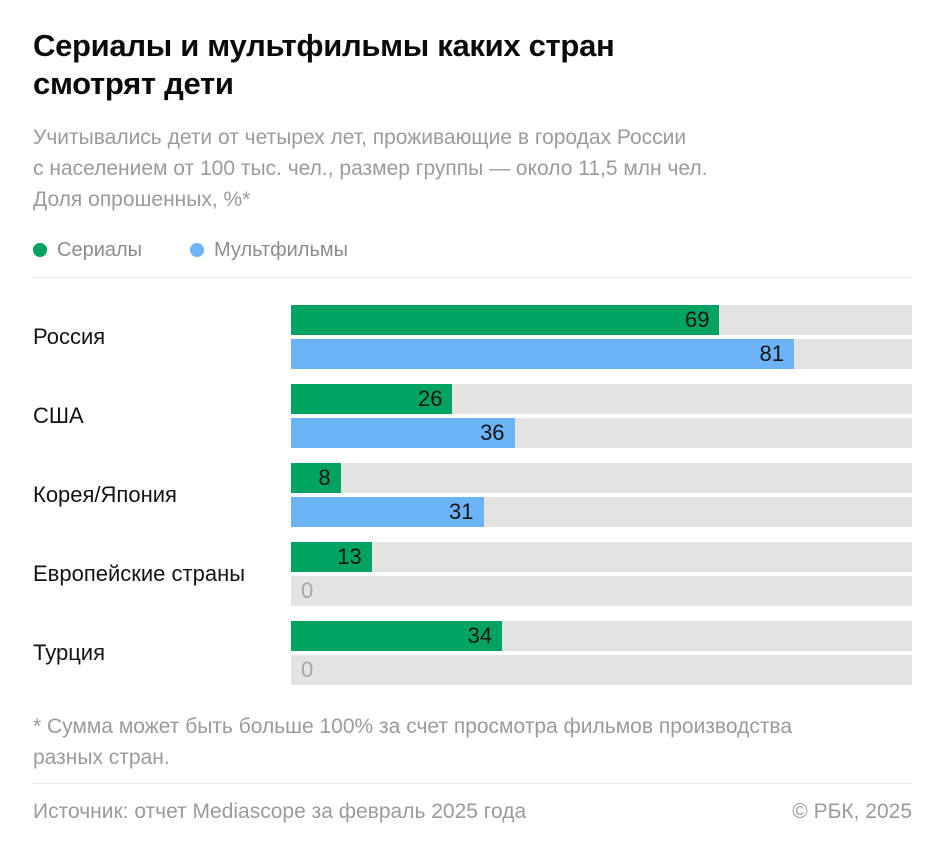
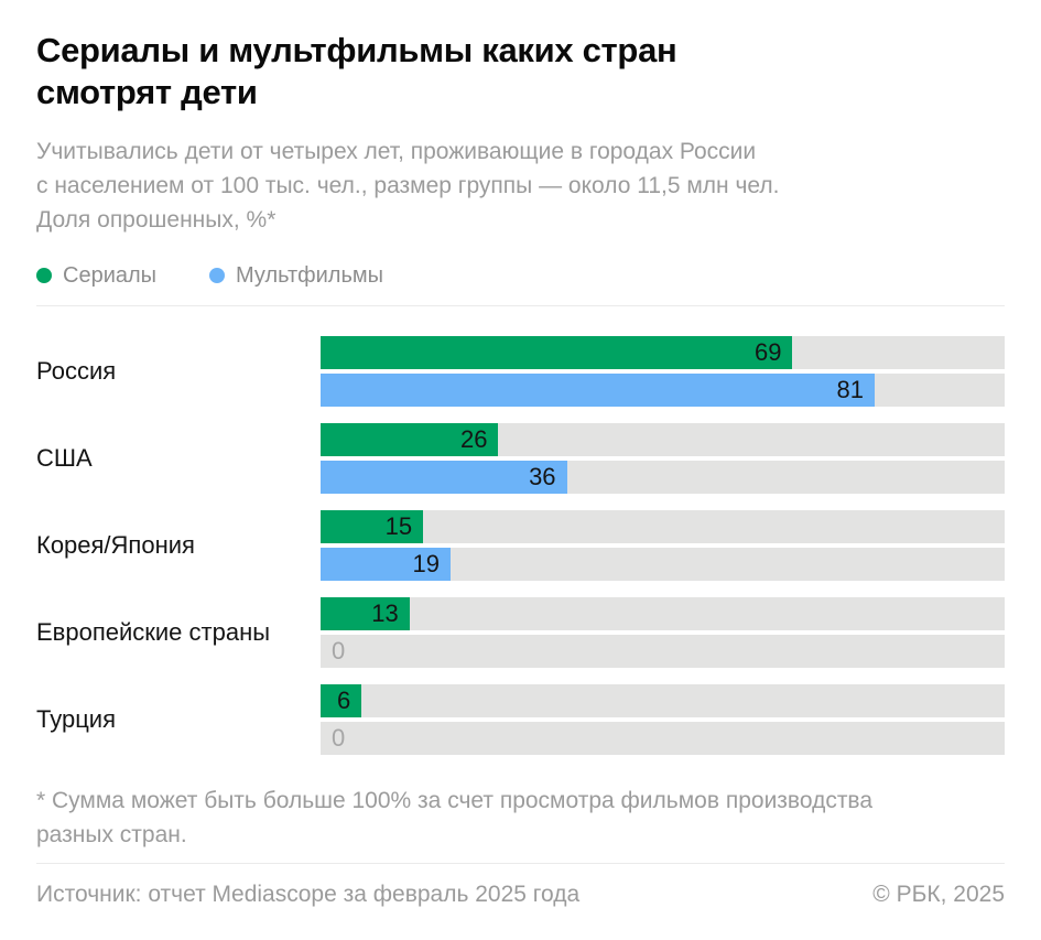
Сериалы/Корея/Япония: 8 -> 15
Мультфильмы/Корея/Япония: 31 -> 19
Сериалы/Турция: 34 -> 6
